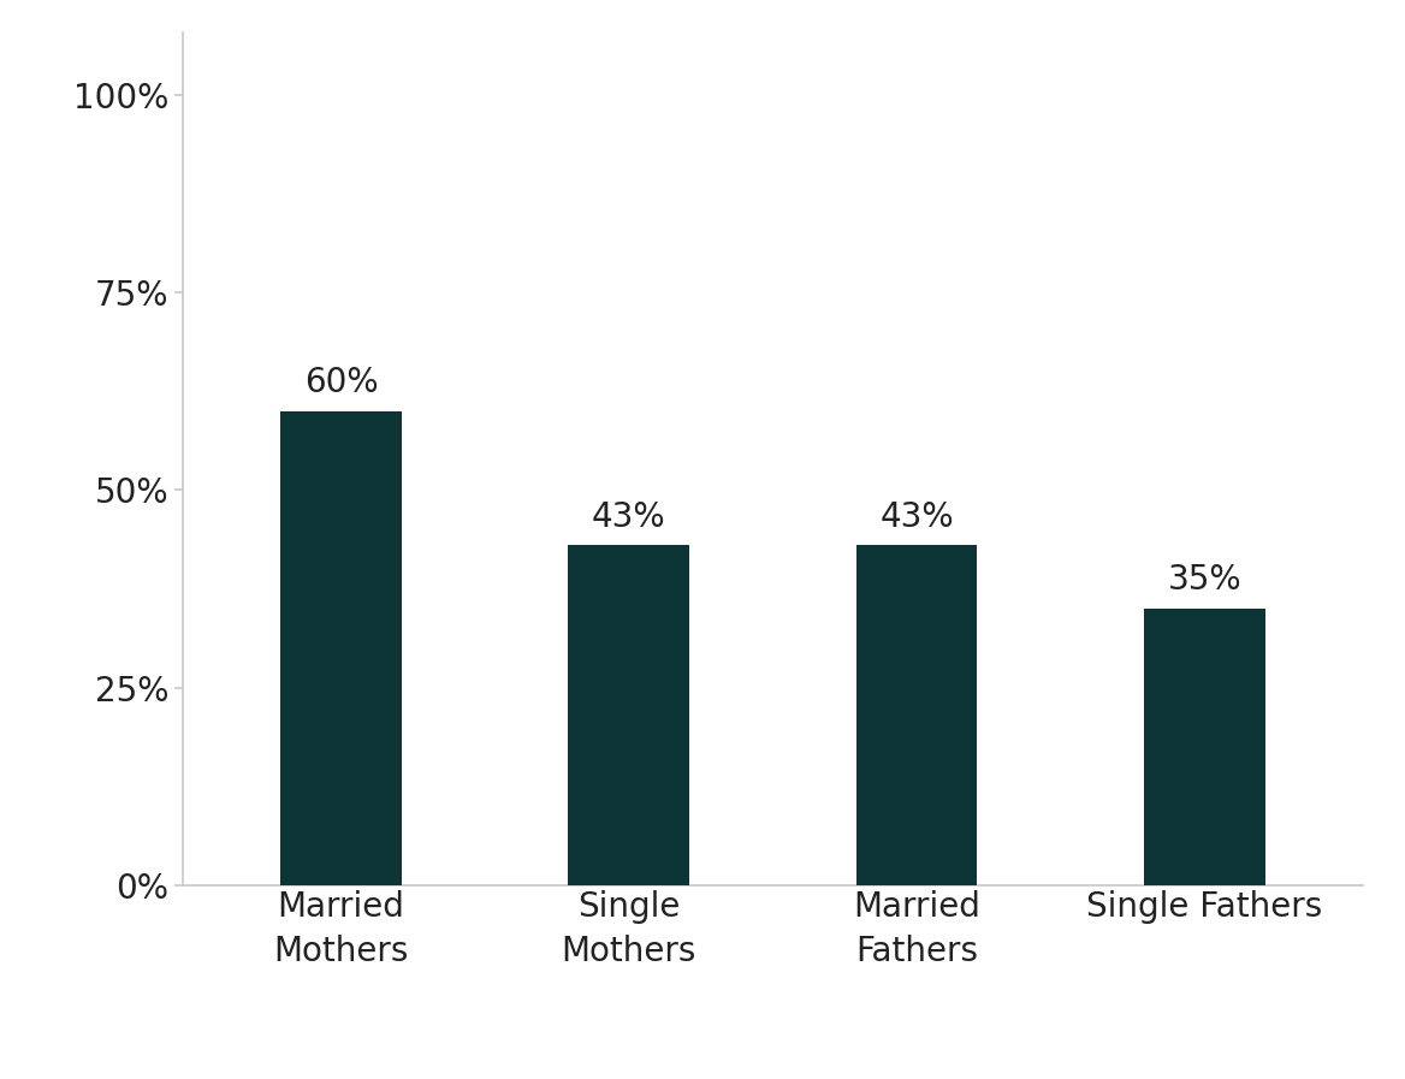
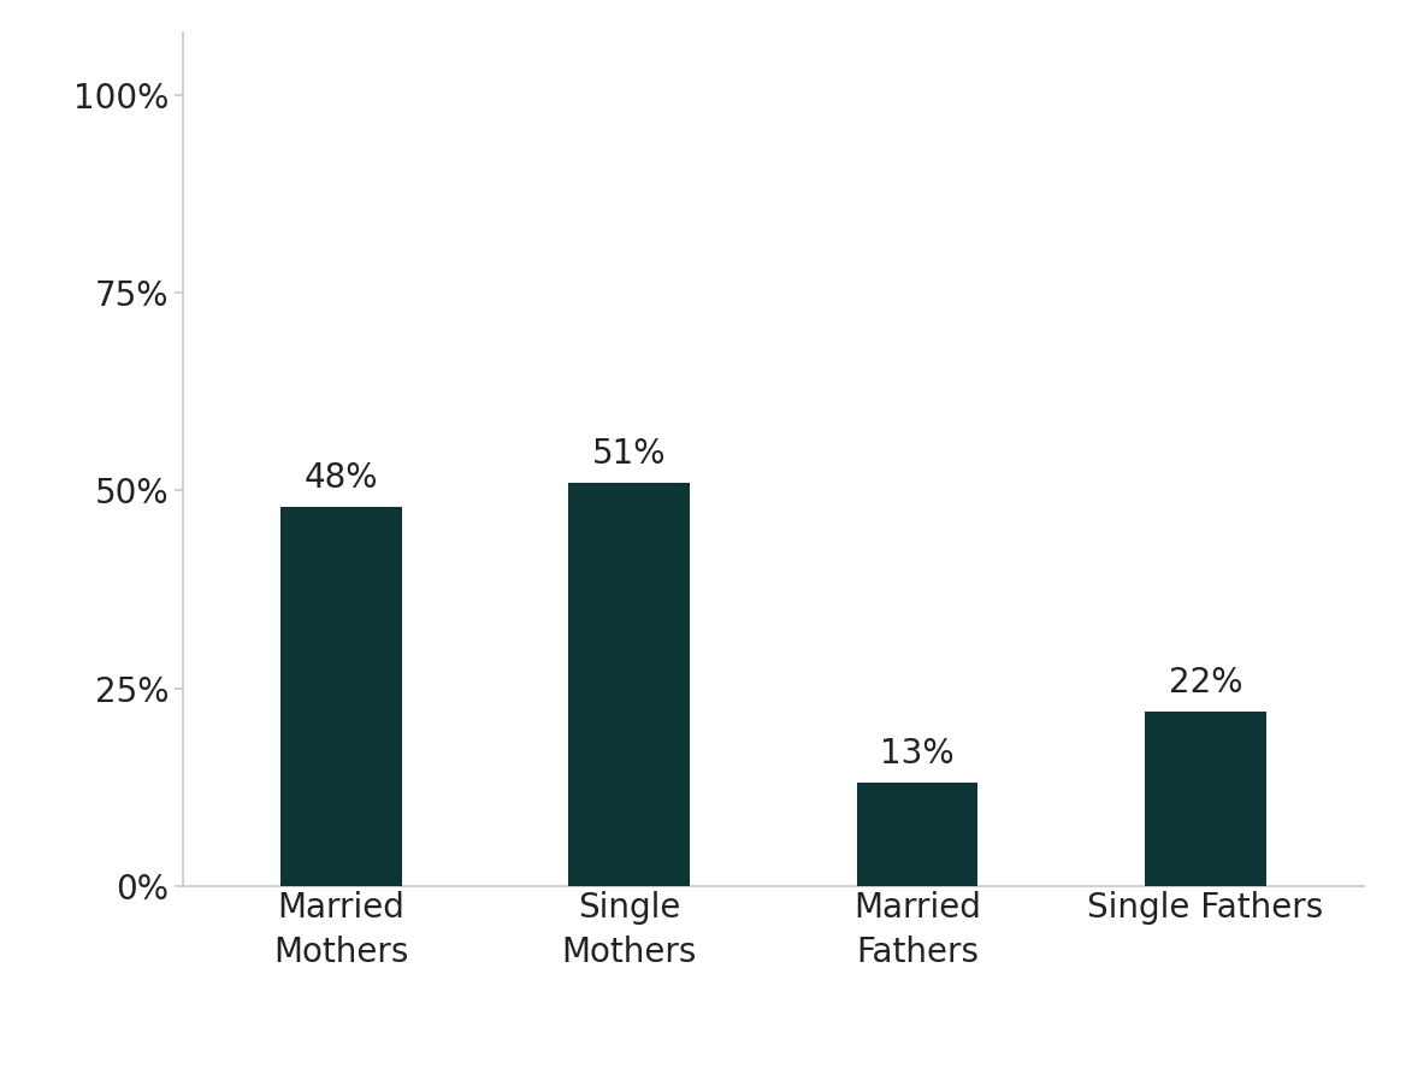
Married Mothers: 60% -> 48%
Single Mothers: 43% -> 51%
Married Fathers: 43% -> 13%
Single Fathers: 35% -> 22%
